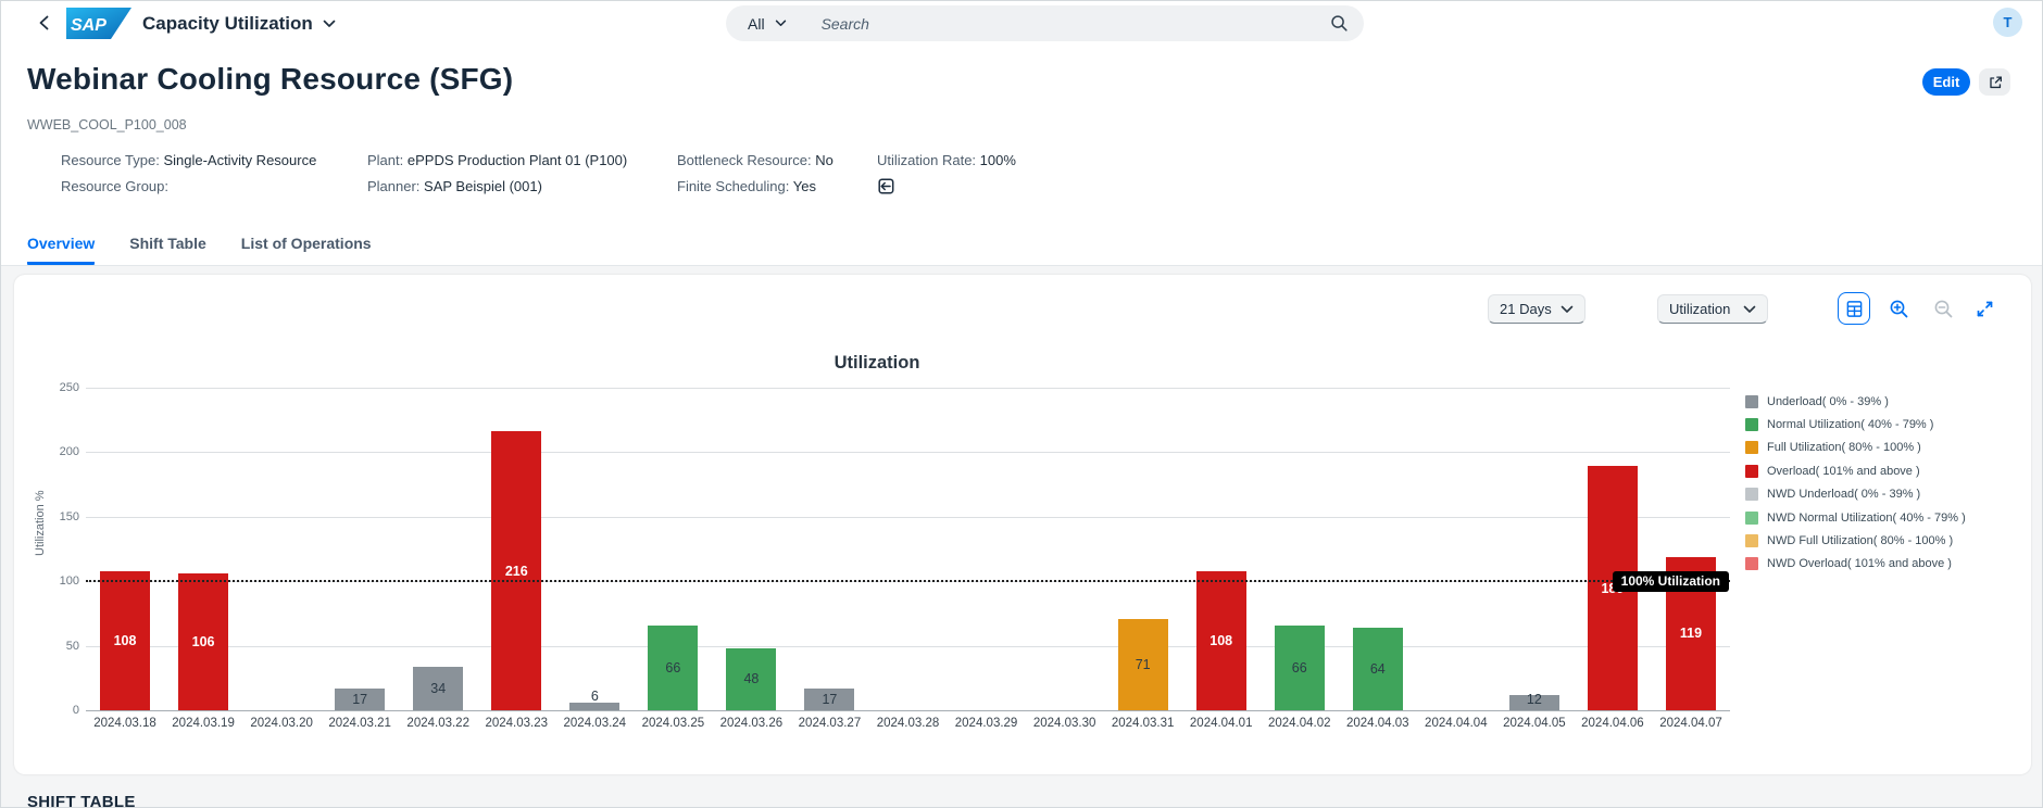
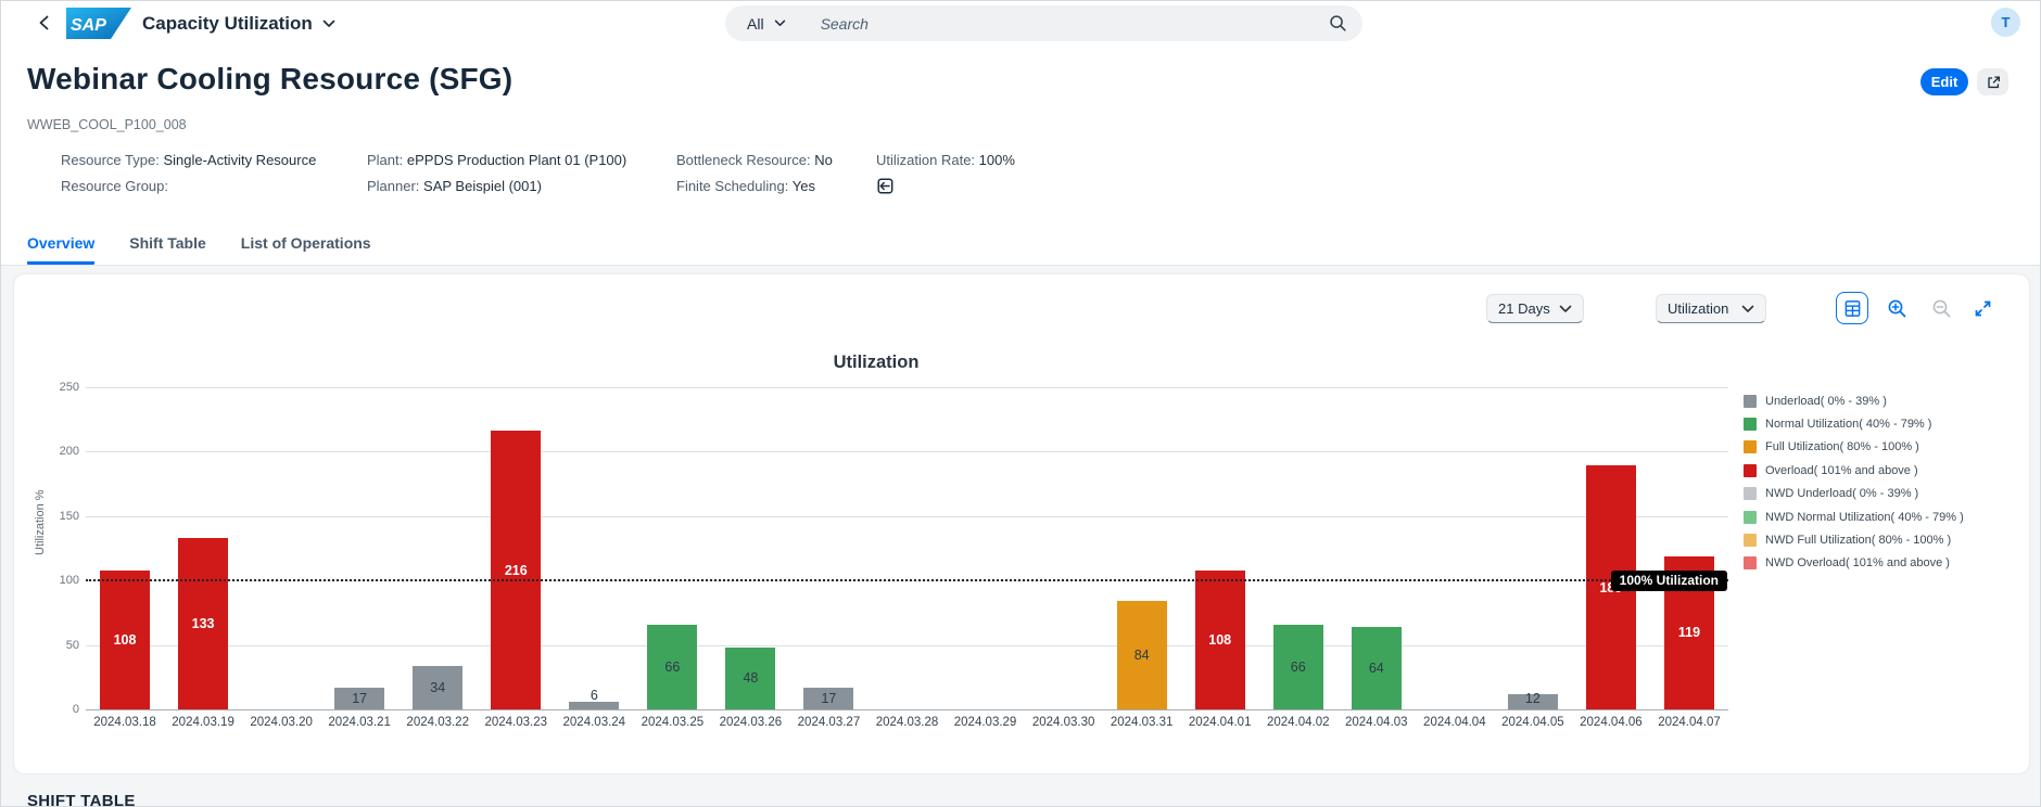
2024.03.19: 106 -> 133
2024.03.31: 71 -> 84
